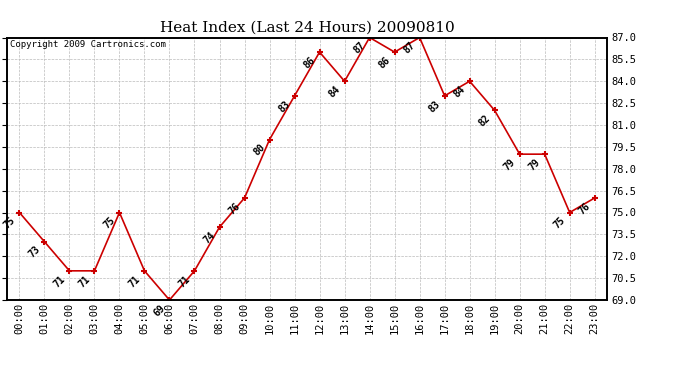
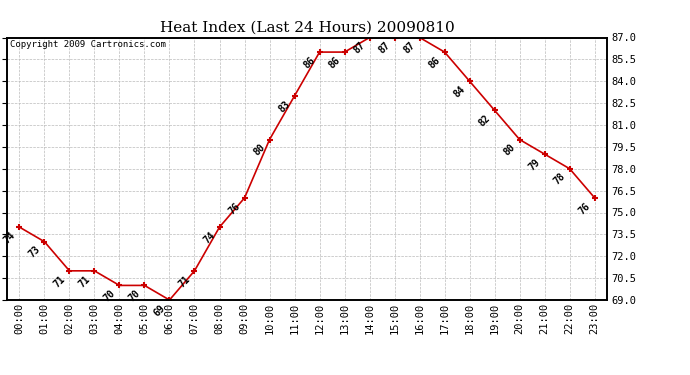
00:00: 75 -> 74
04:00: 75 -> 70
05:00: 71 -> 70
13:00: 84 -> 86
15:00: 86 -> 87
17:00: 83 -> 86
20:00: 79 -> 80
22:00: 75 -> 78
